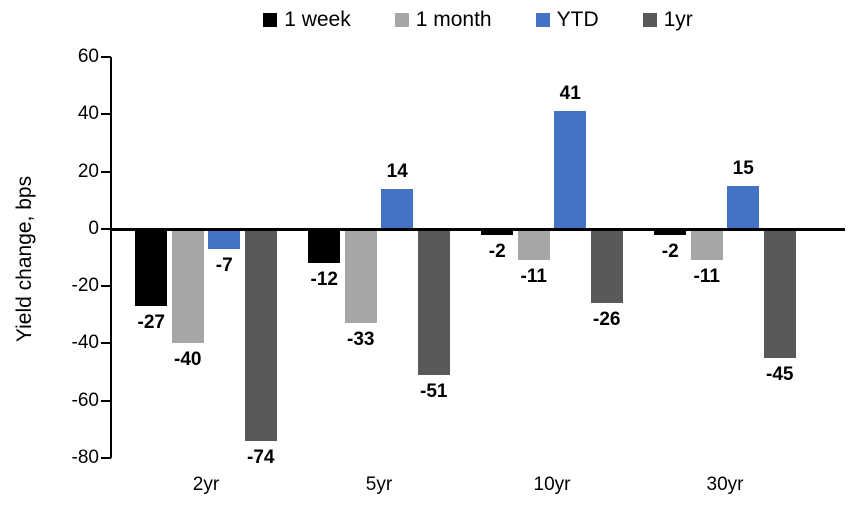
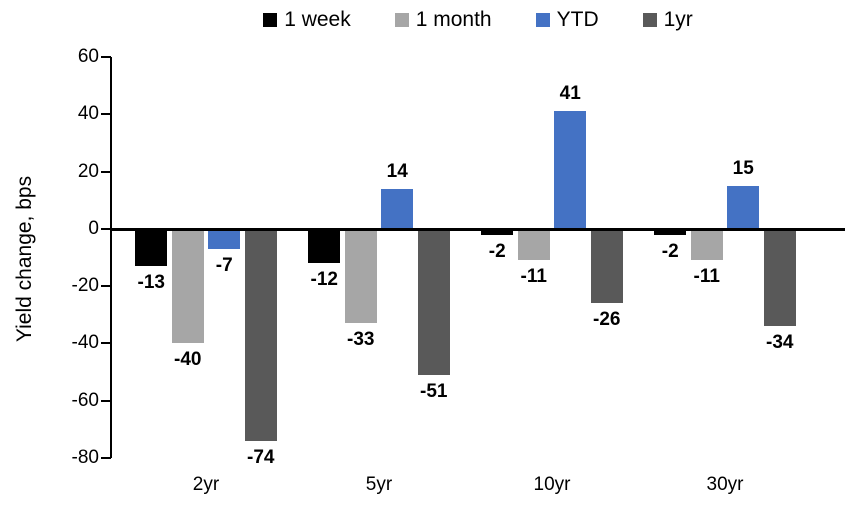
1 week/2yr: -27 -> -13
1yr/30yr: -45 -> -34
